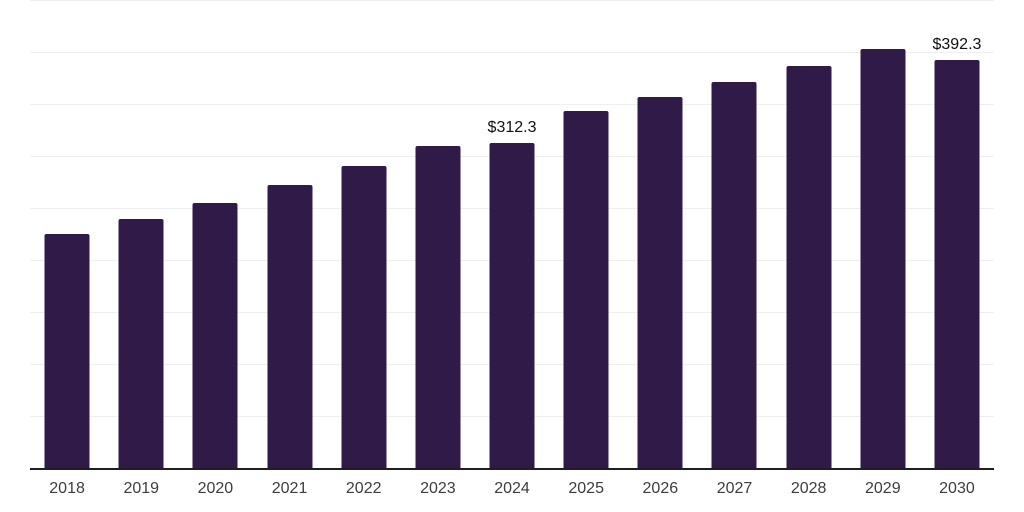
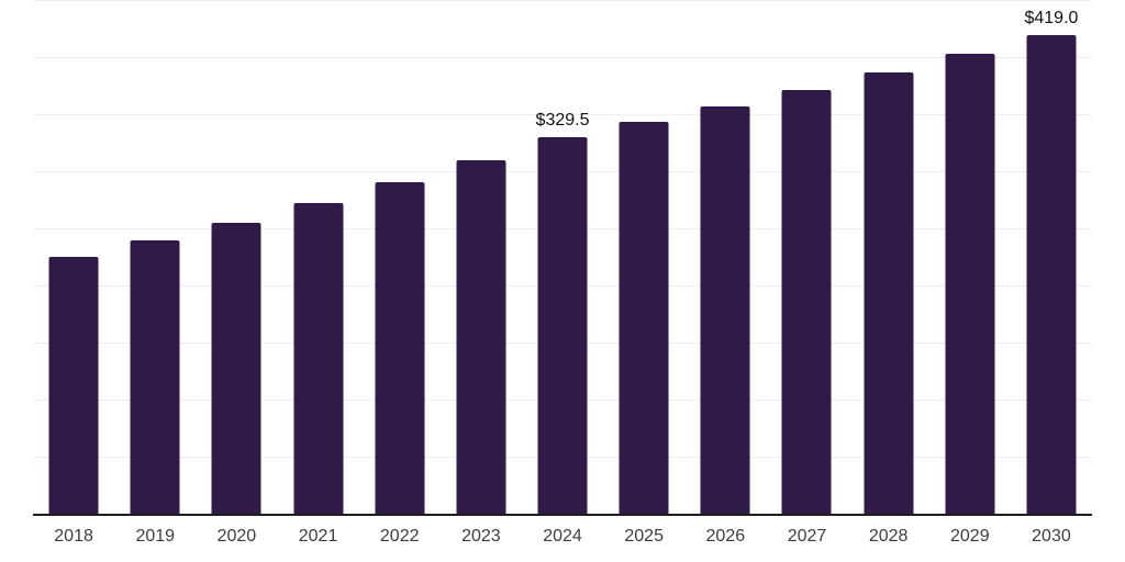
2024: $312.3 -> $329.5
2030: $392.3 -> $419.0
